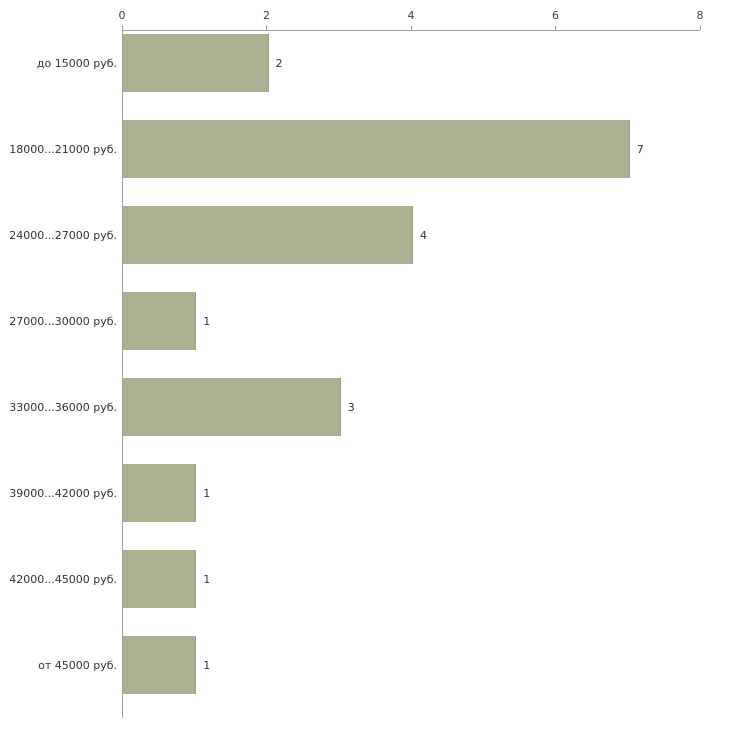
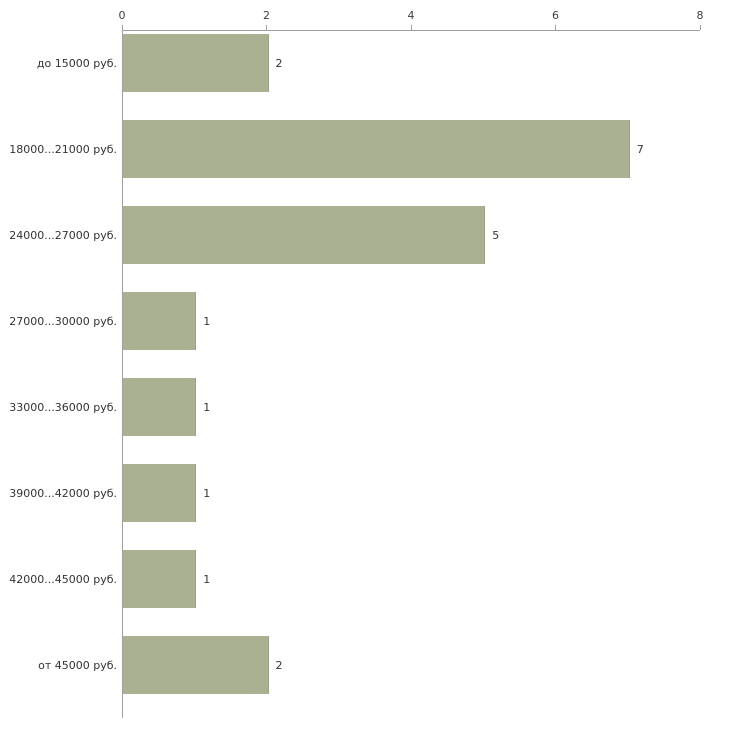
24000...27000 руб.: 4 -> 5
33000...36000 руб.: 3 -> 1
от 45000 руб.: 1 -> 2
